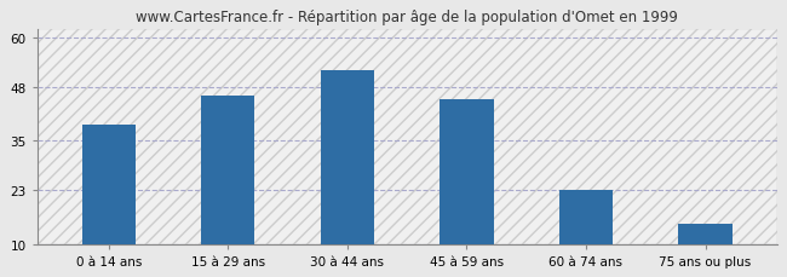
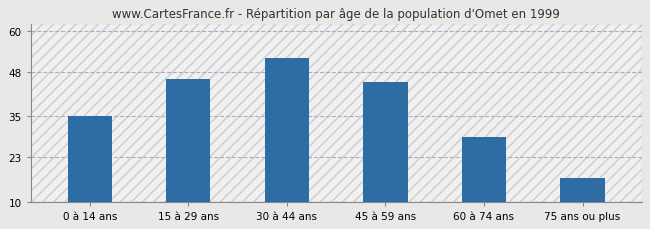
0 à 14 ans: 39 -> 35
60 à 74 ans: 23 -> 29
75 ans ou plus: 15 -> 17
